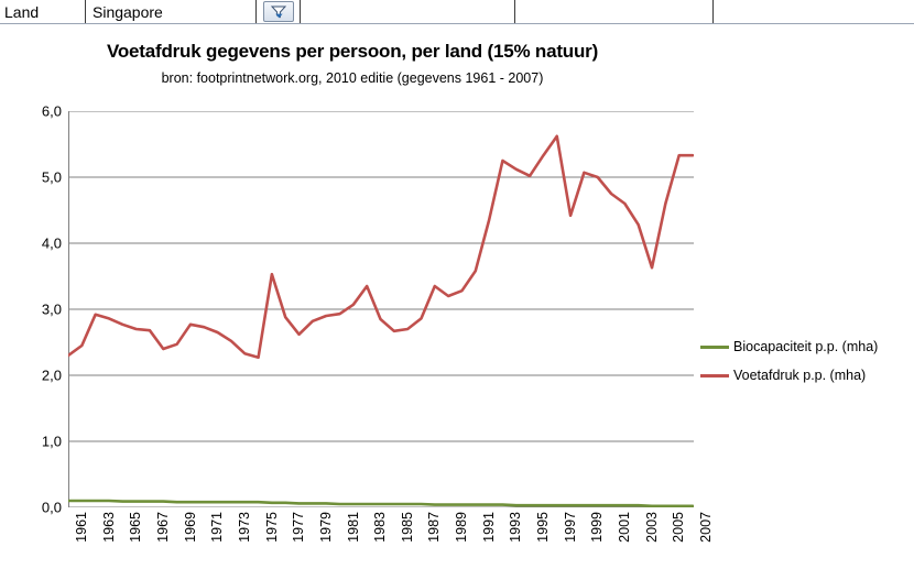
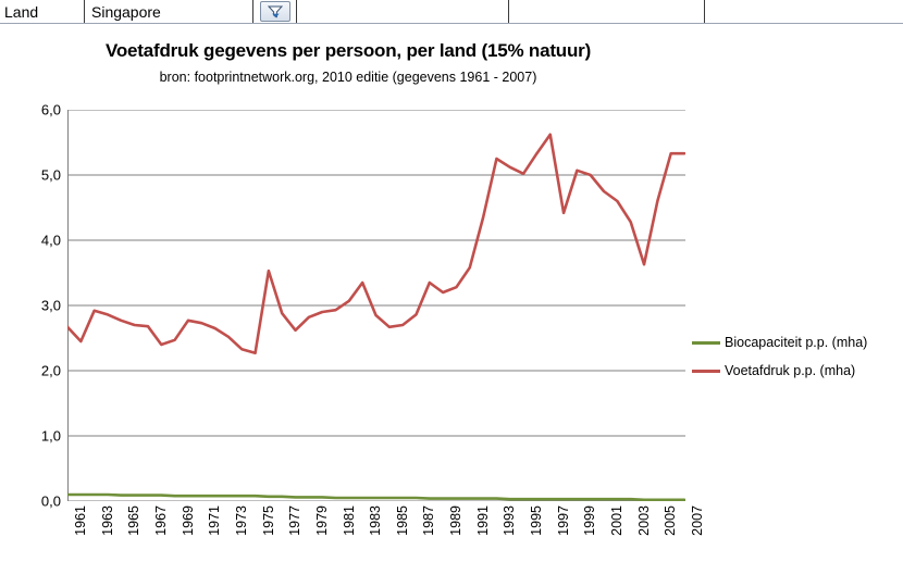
Voetafdruk p.p. (mha)/1961: 2,3 -> 2,7
